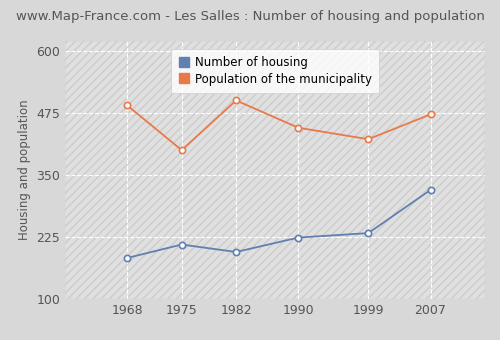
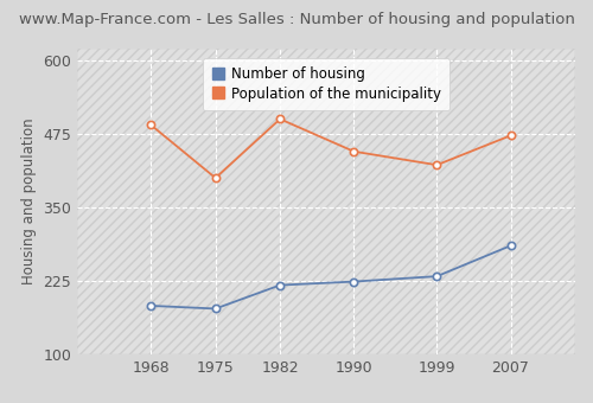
Number of housing/1975: 210 -> 178
Number of housing/1982: 195 -> 218
Number of housing/2007: 320 -> 285
